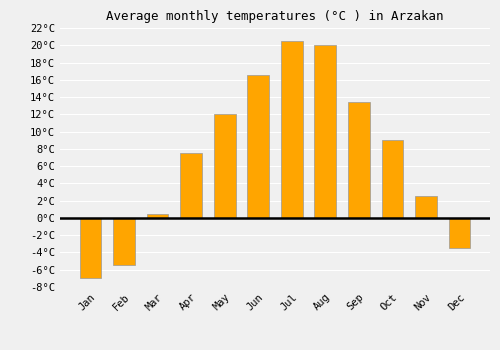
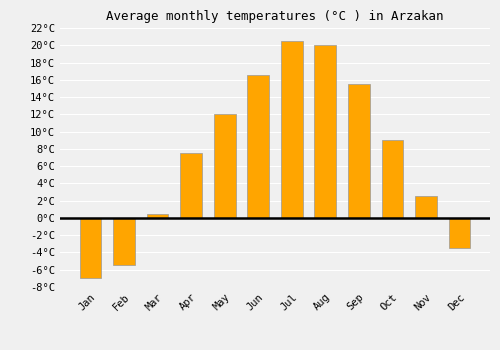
Sep: 13.4°C -> 15.5°C
